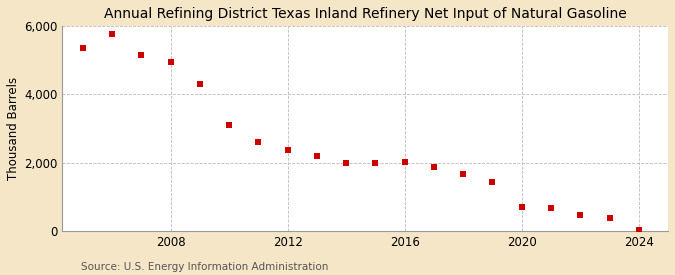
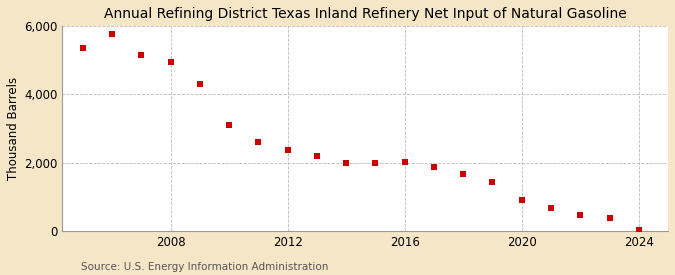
2020: 700 -> 900
